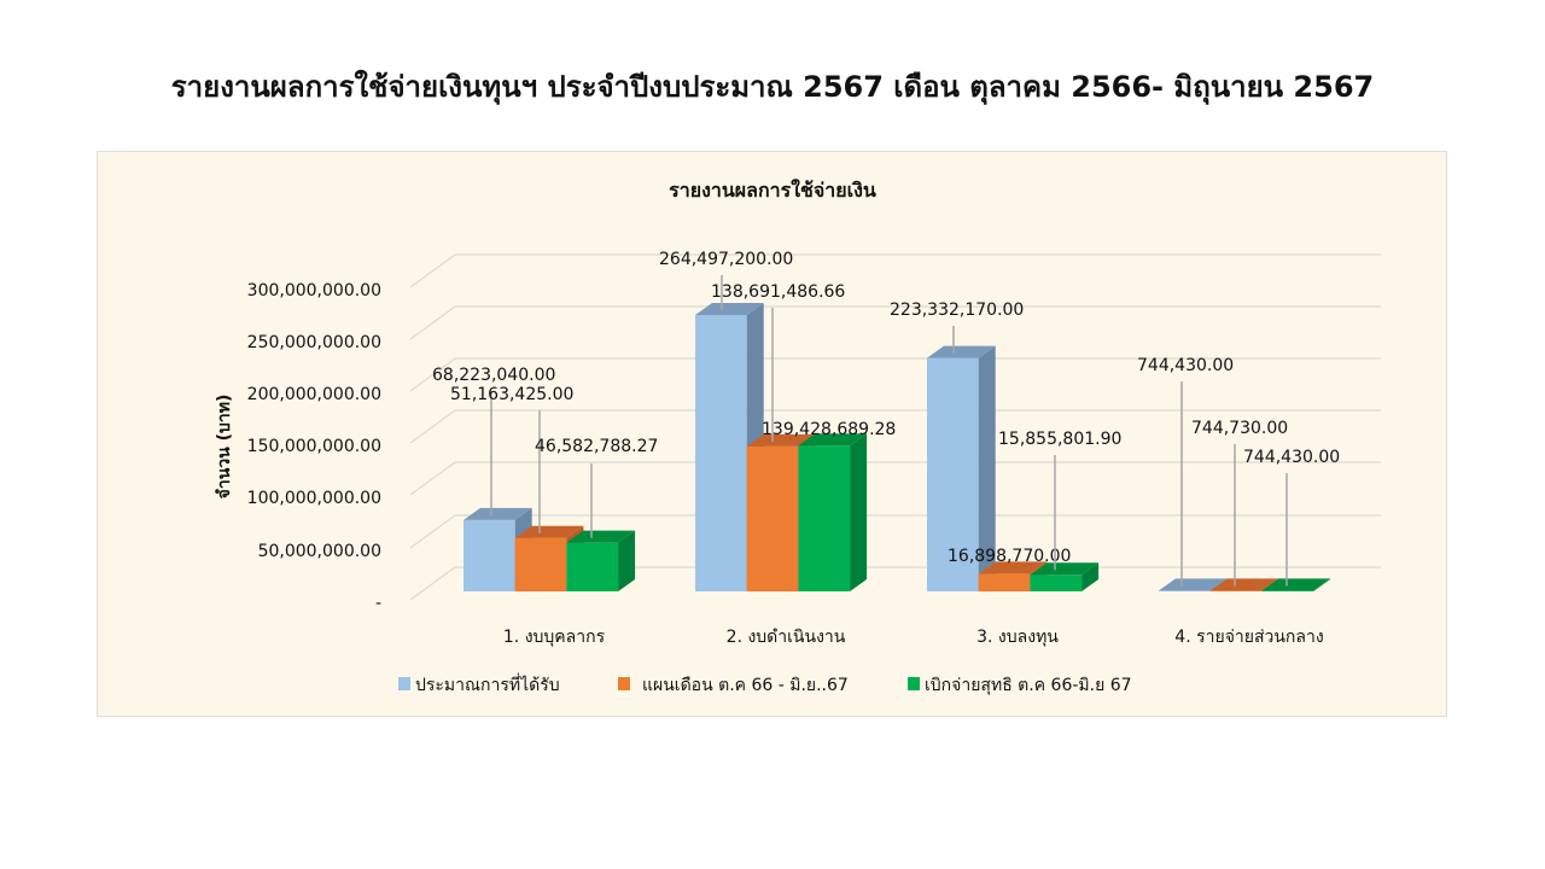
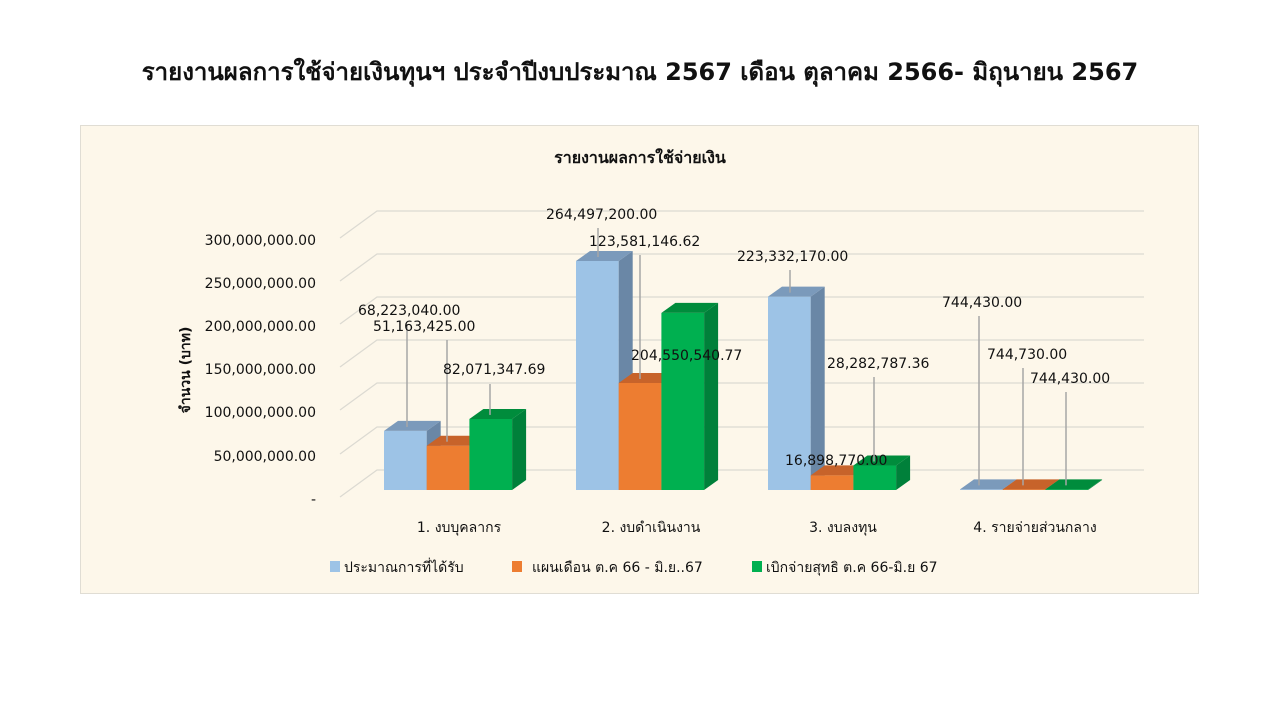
เบิกจ่ายสุทธิ ต.ค 66-มิ.ย 67/1. งบบุคลากร: 46,582,788.27 -> 82,071,347.69
แผนเดือน ต.ค 66 - มิ.ย..67/2. งบดำเนินงาน: 138,691,486.66 -> 123,581,146.62
เบิกจ่ายสุทธิ ต.ค 66-มิ.ย 67/2. งบดำเนินงาน: 139,428,689.28 -> 204,550,540.77
เบิกจ่ายสุทธิ ต.ค 66-มิ.ย 67/3. งบลงทุน: 15,855,801.90 -> 28,282,787.36
